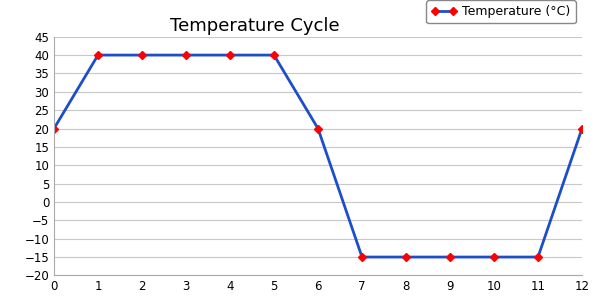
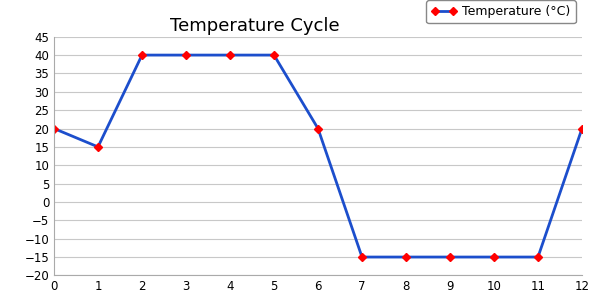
1: 40 -> 15
